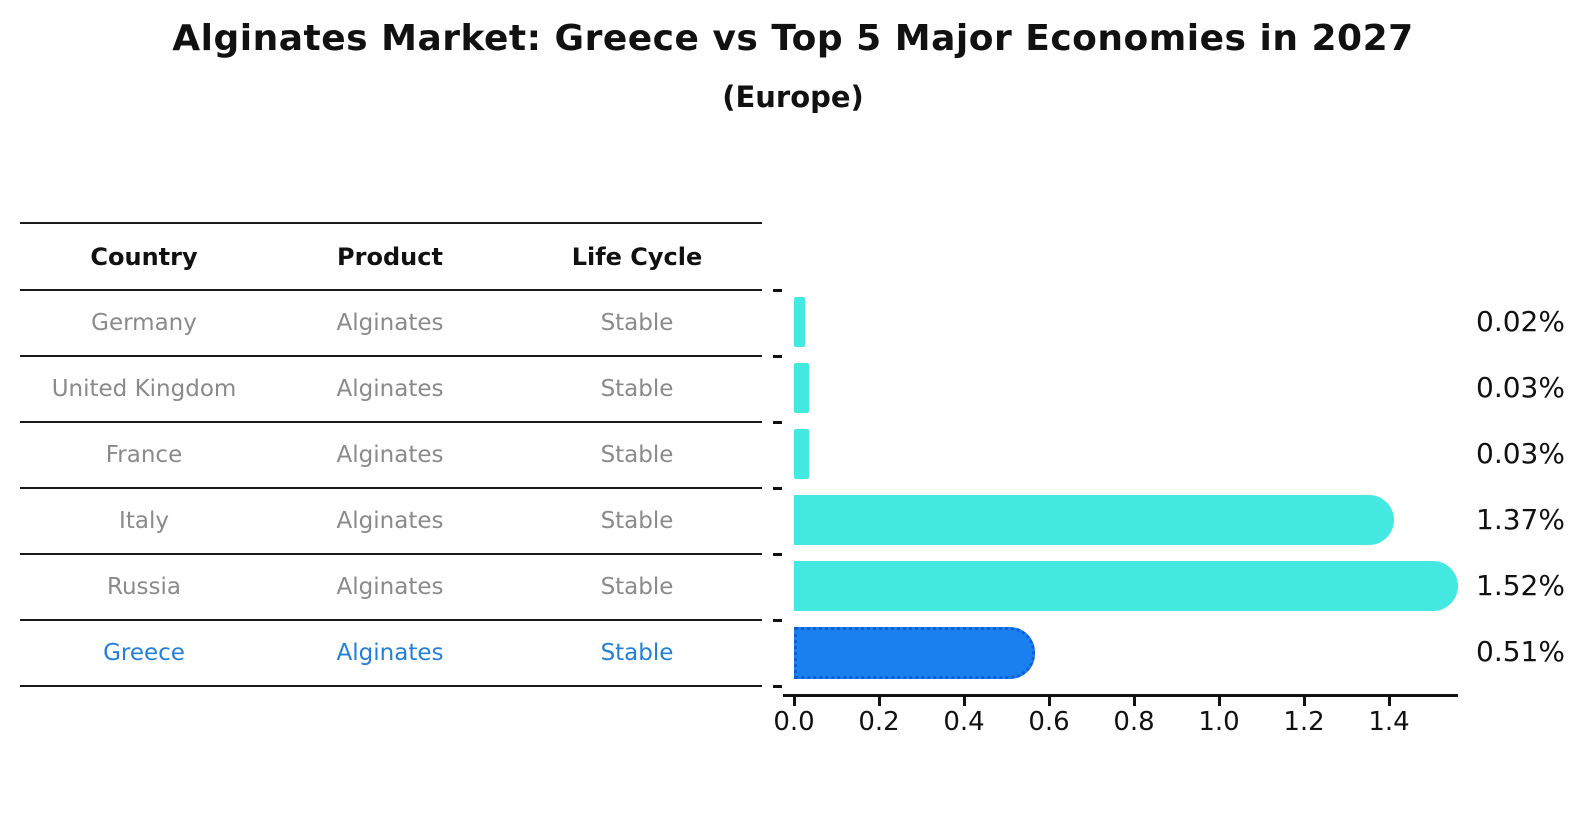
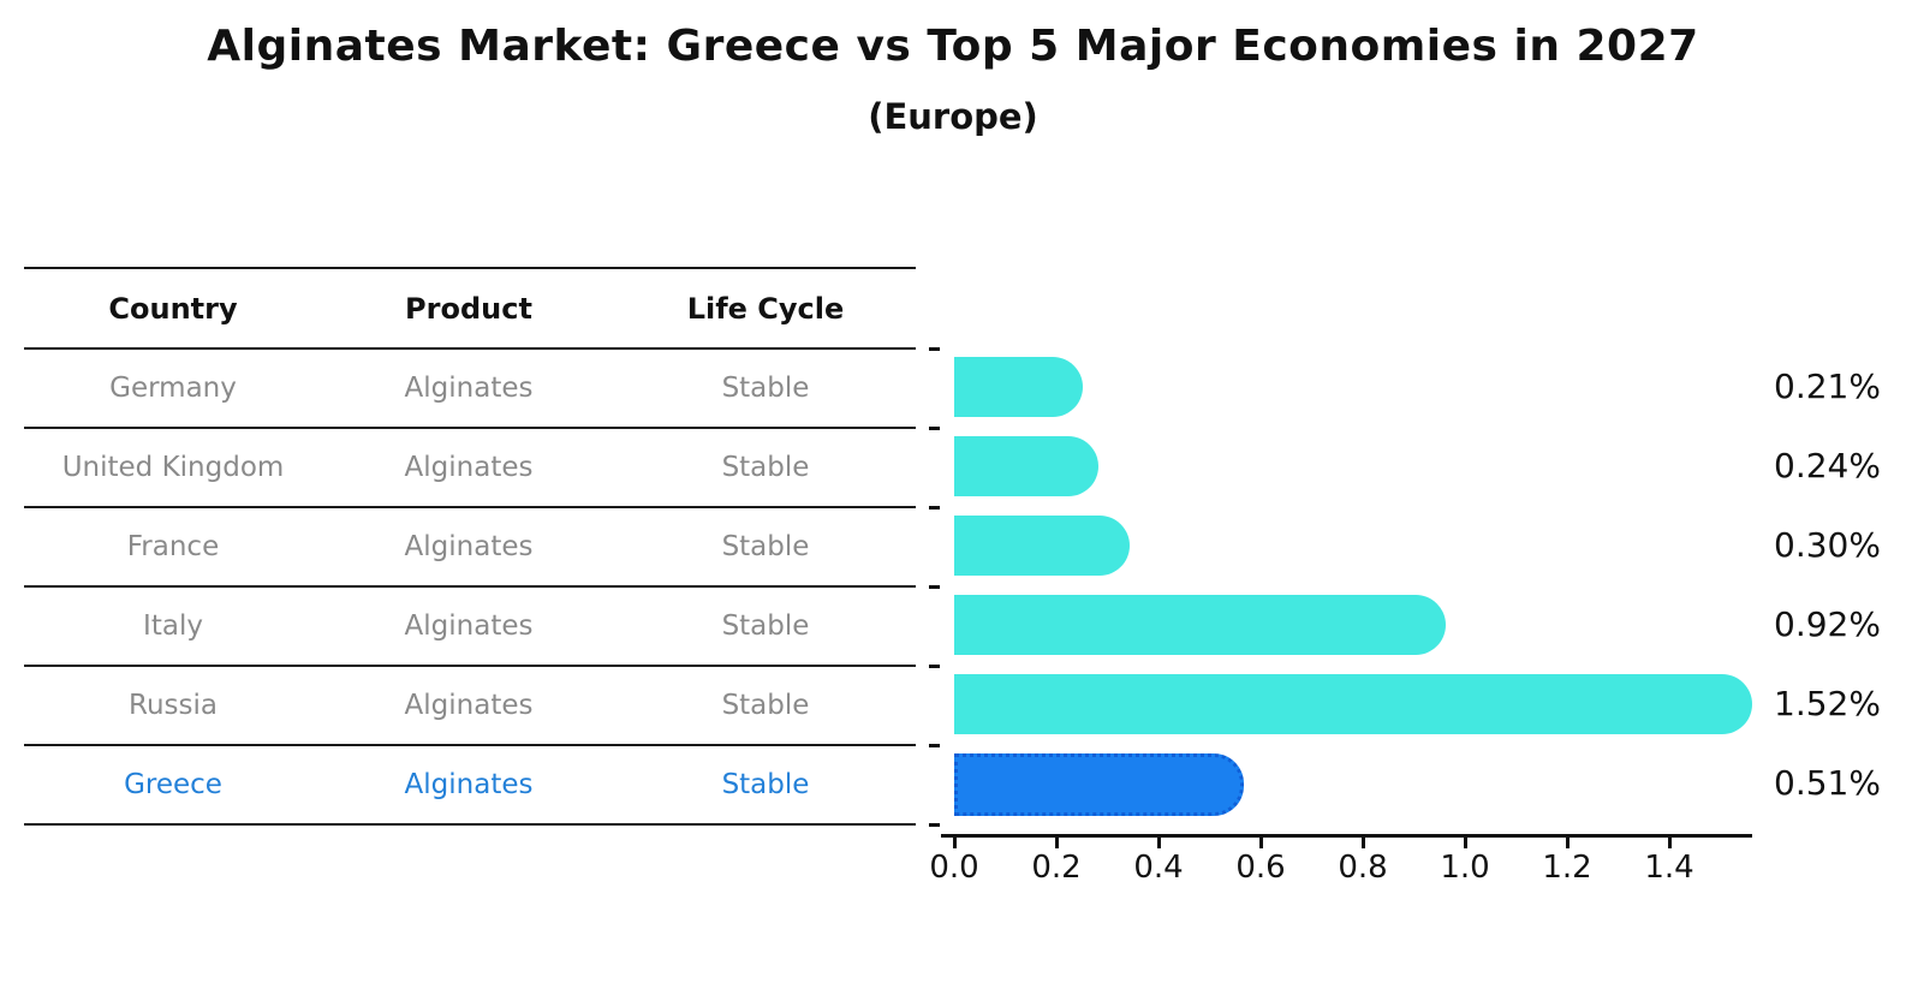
Germany: 0.02% -> 0.21%
United Kingdom: 0.03% -> 0.24%
France: 0.03% -> 0.30%
Italy: 1.37% -> 0.92%
